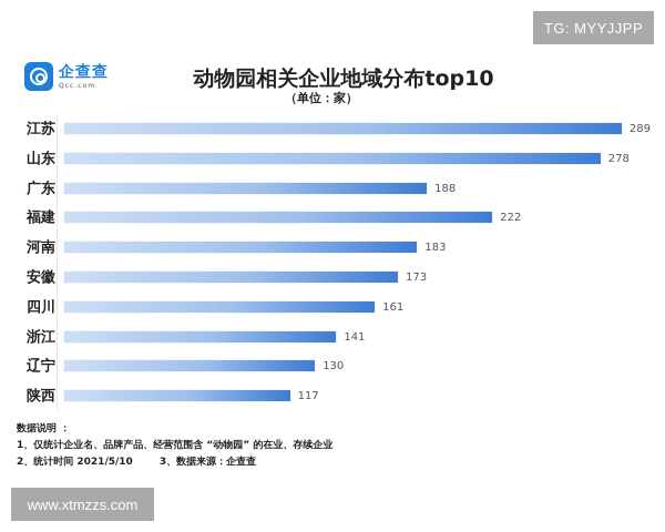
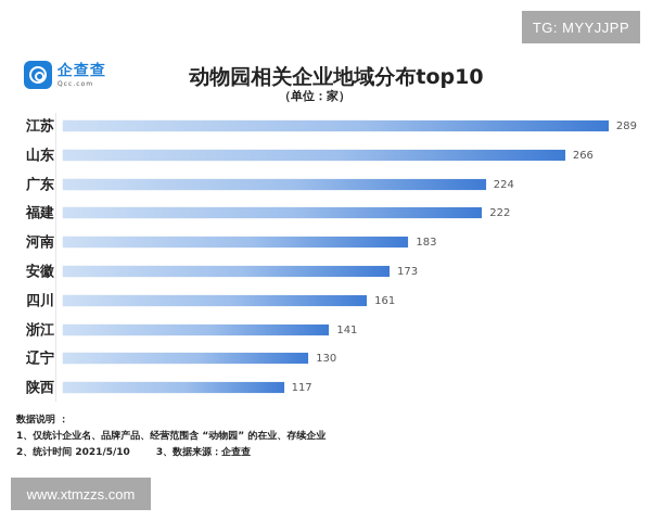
山东: 278 -> 266
广东: 188 -> 224
